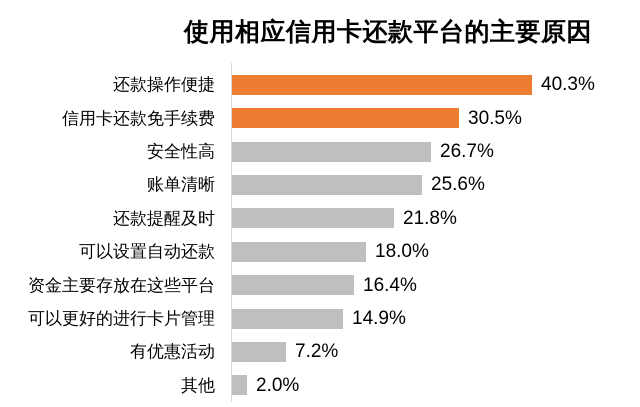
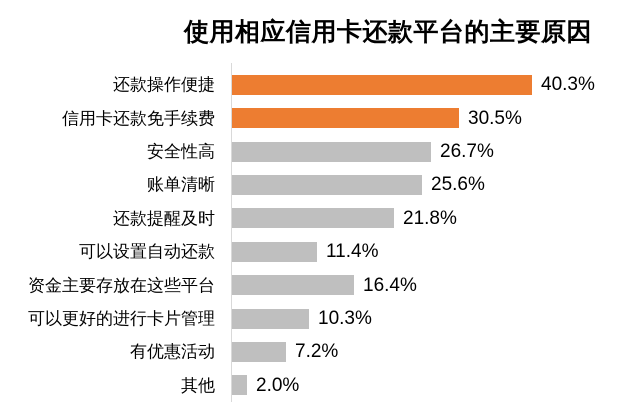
可以设置自动还款: 18.0% -> 11.4%
可以更好的进行卡片管理: 14.9% -> 10.3%
